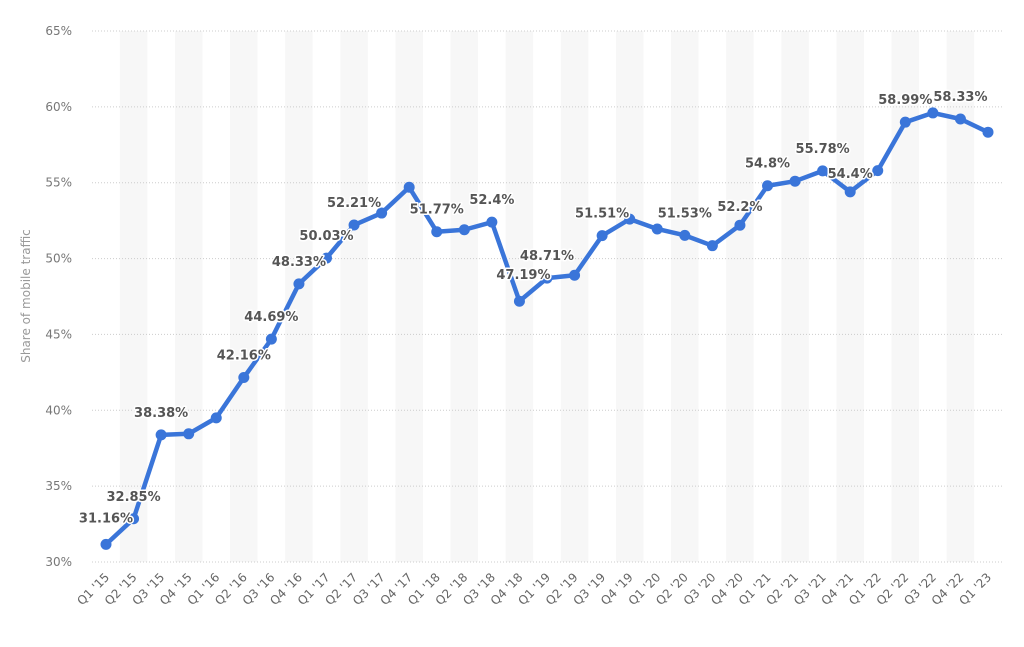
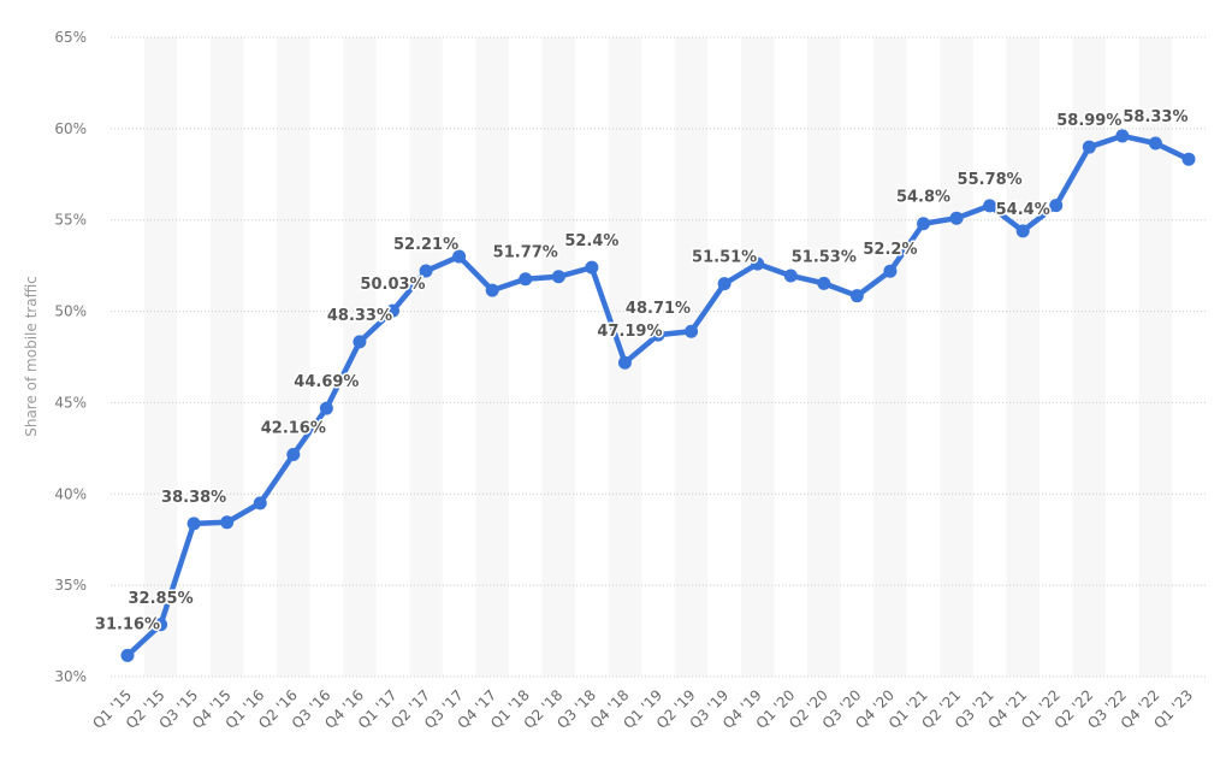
Q4 '17: 54.7% -> 51.1%
